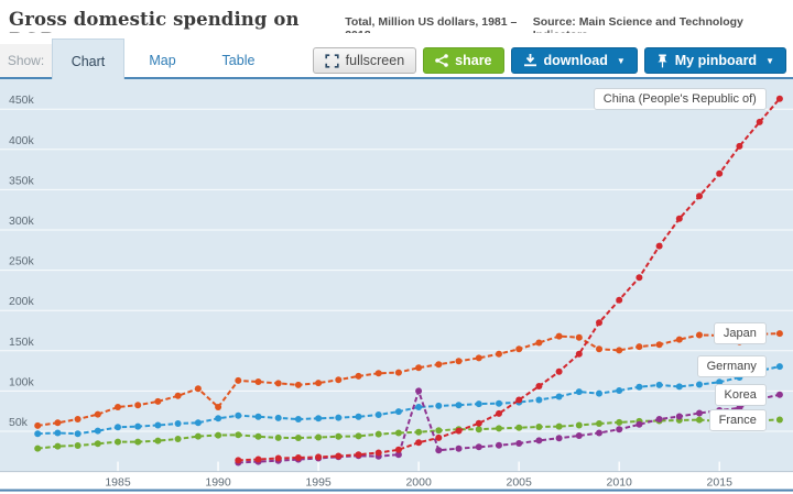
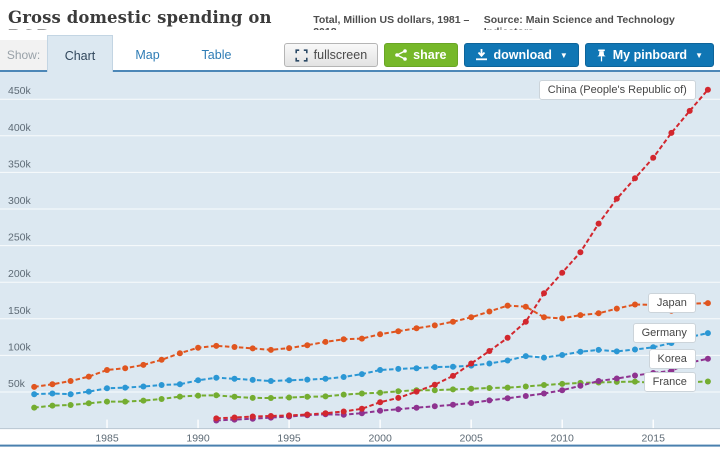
Japan/1990: 80k -> 110k
Korea/2000: 100k -> 20k
